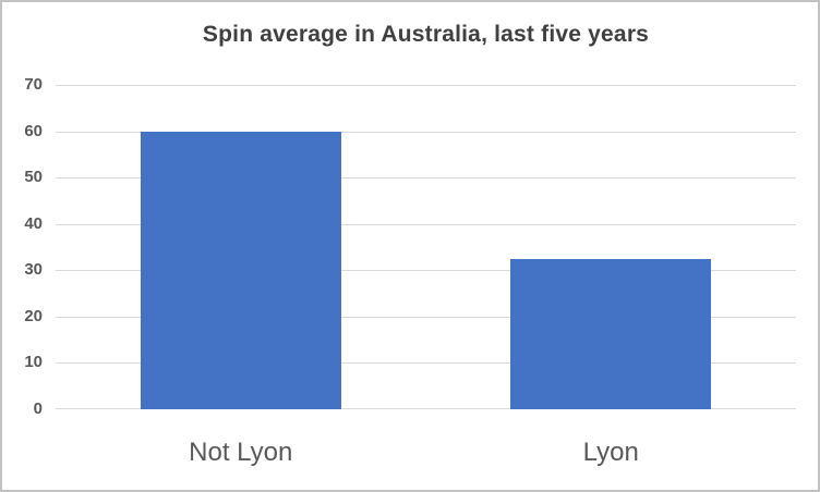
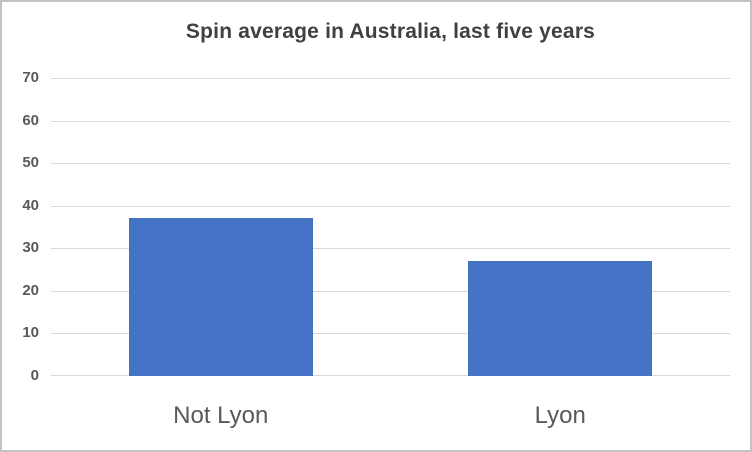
Not Lyon: 60 -> 37
Lyon: 32 -> 27
